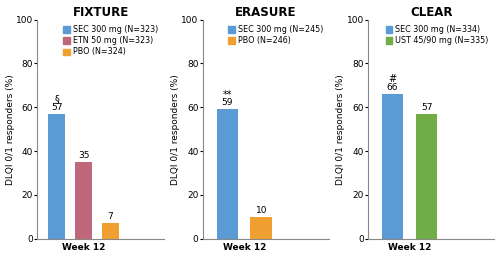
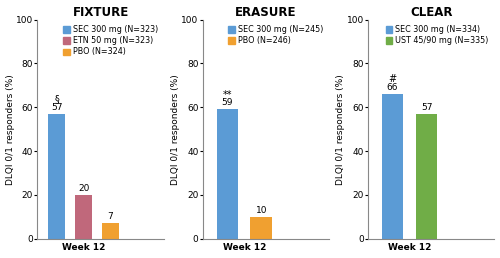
FIXTURE/Week 12: 35 -> 20
